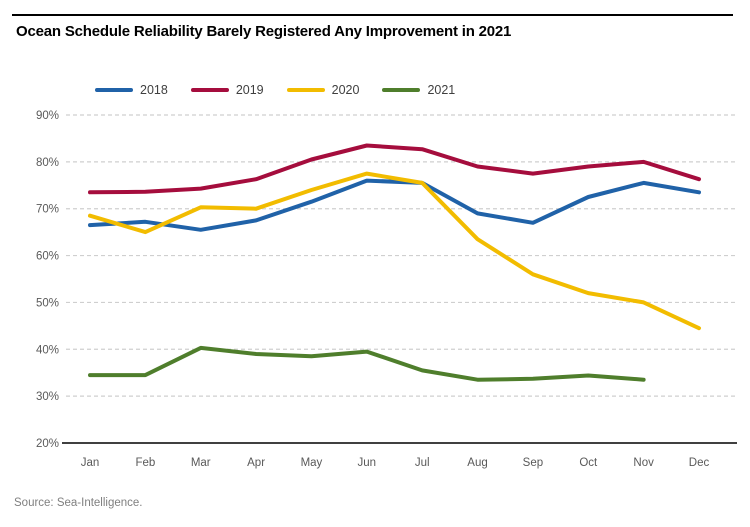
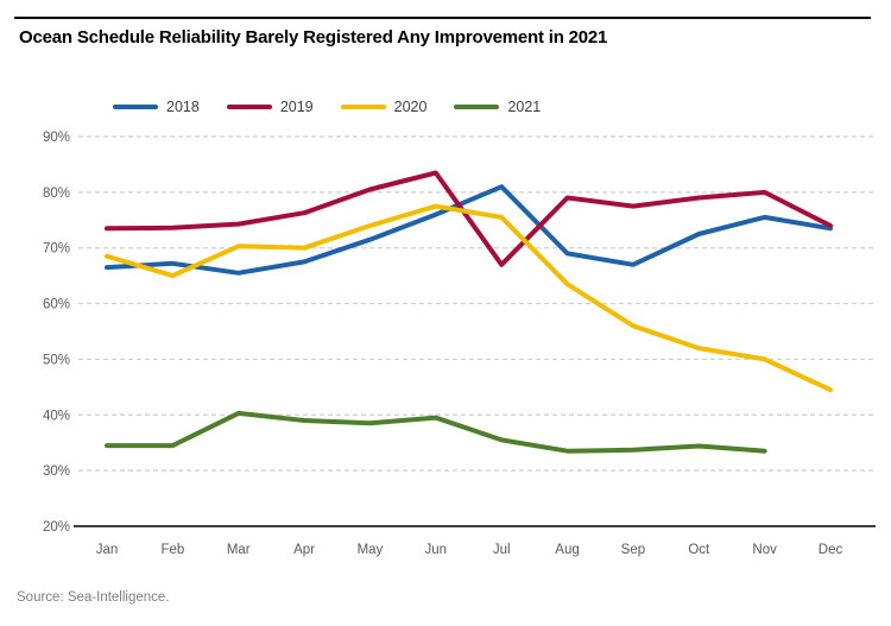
2018/Jul: 76% -> 81%
2019/Jul: 83% -> 67%
2019/Dec: 76% -> 74%
